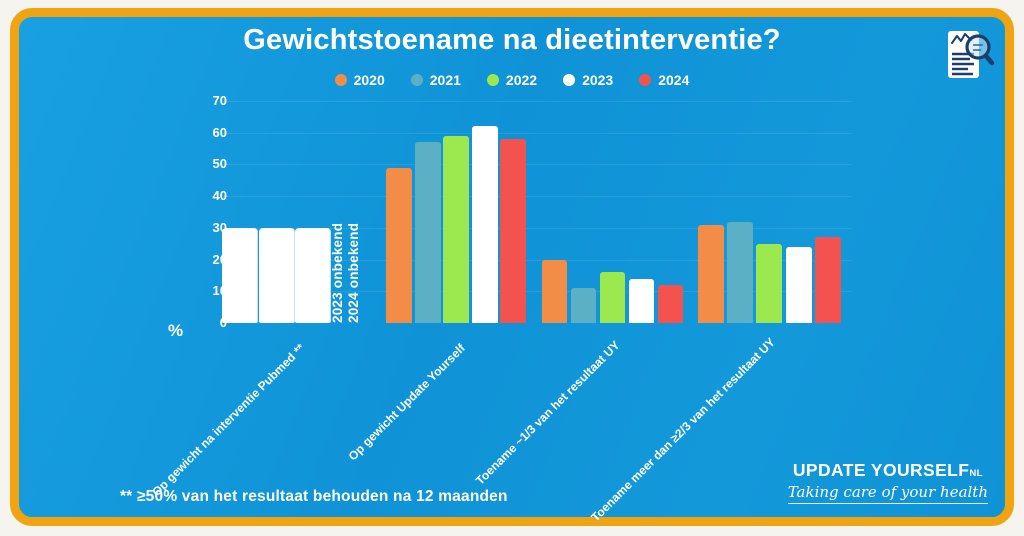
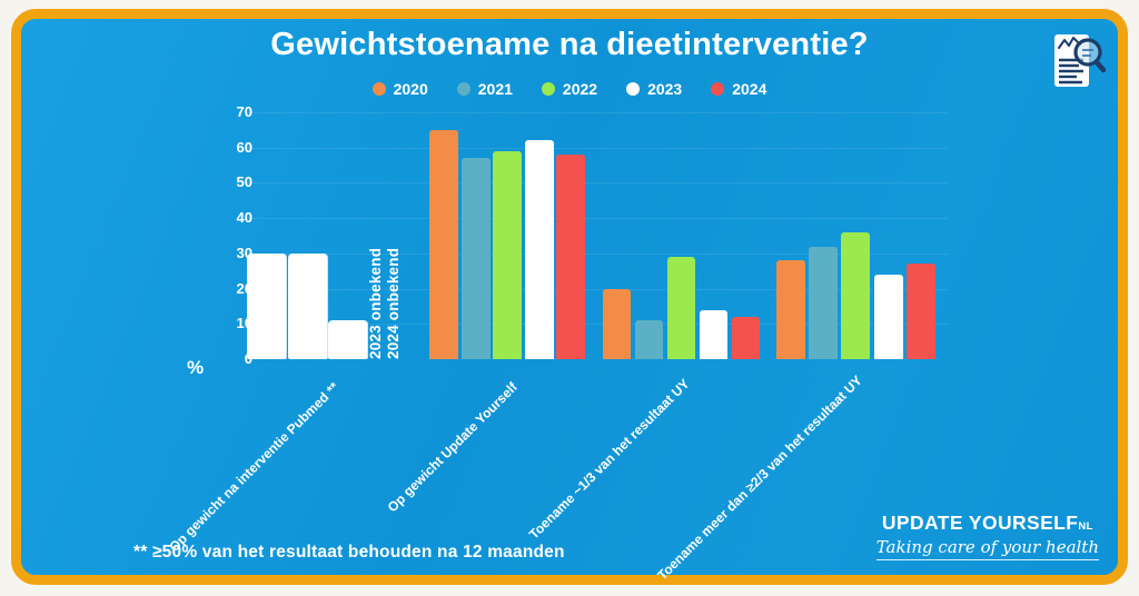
2022/Op gewicht na interventie Pubmed **: 30 -> 11
2020/Op gewicht Update Yourself: 49 -> 65
2022/Toename ~1/3 van het resultaat UY: 16 -> 29
2020/Toename meer dan ≥2/3 van het resultaat UY: 31 -> 28
2022/Toename meer dan ≥2/3 van het resultaat UY: 25 -> 36
